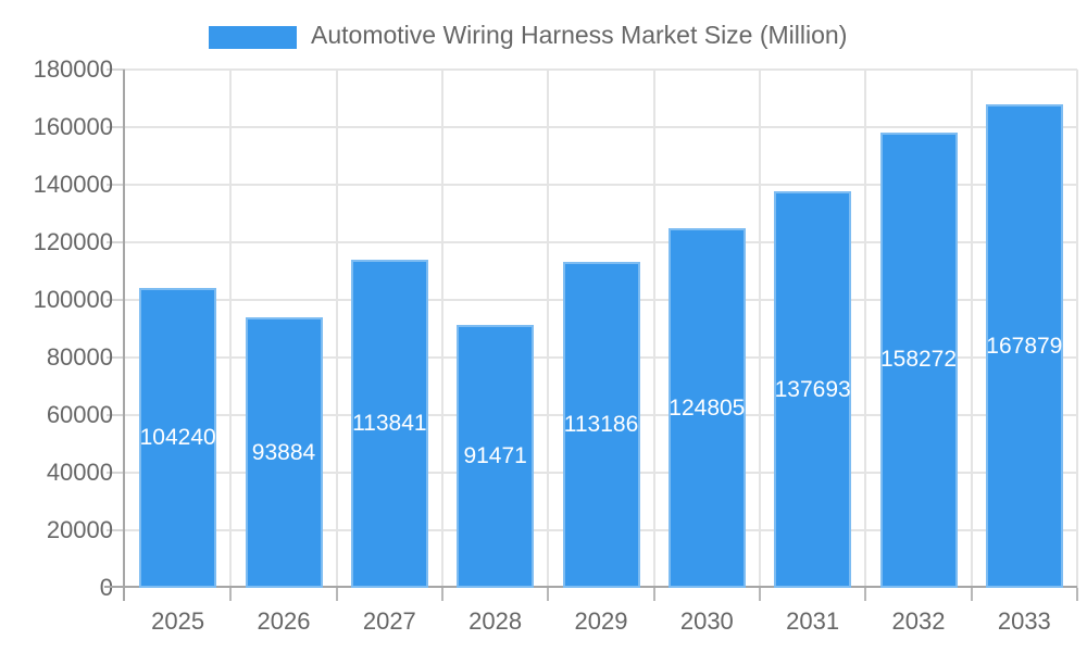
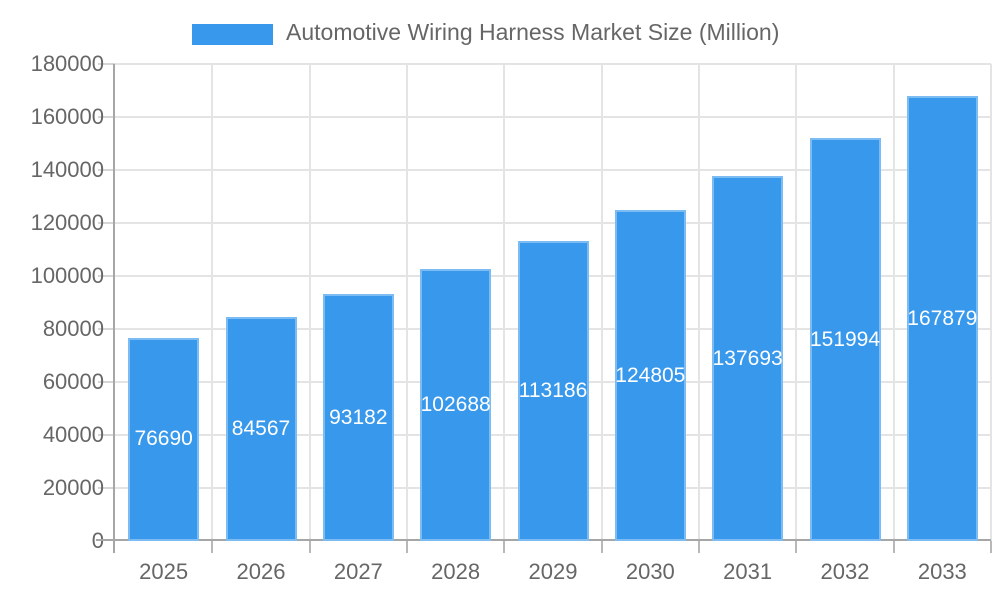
2025: 104240 -> 76690
2026: 93884 -> 84567
2027: 113841 -> 93182
2028: 91471 -> 102688
2032: 158272 -> 151994
